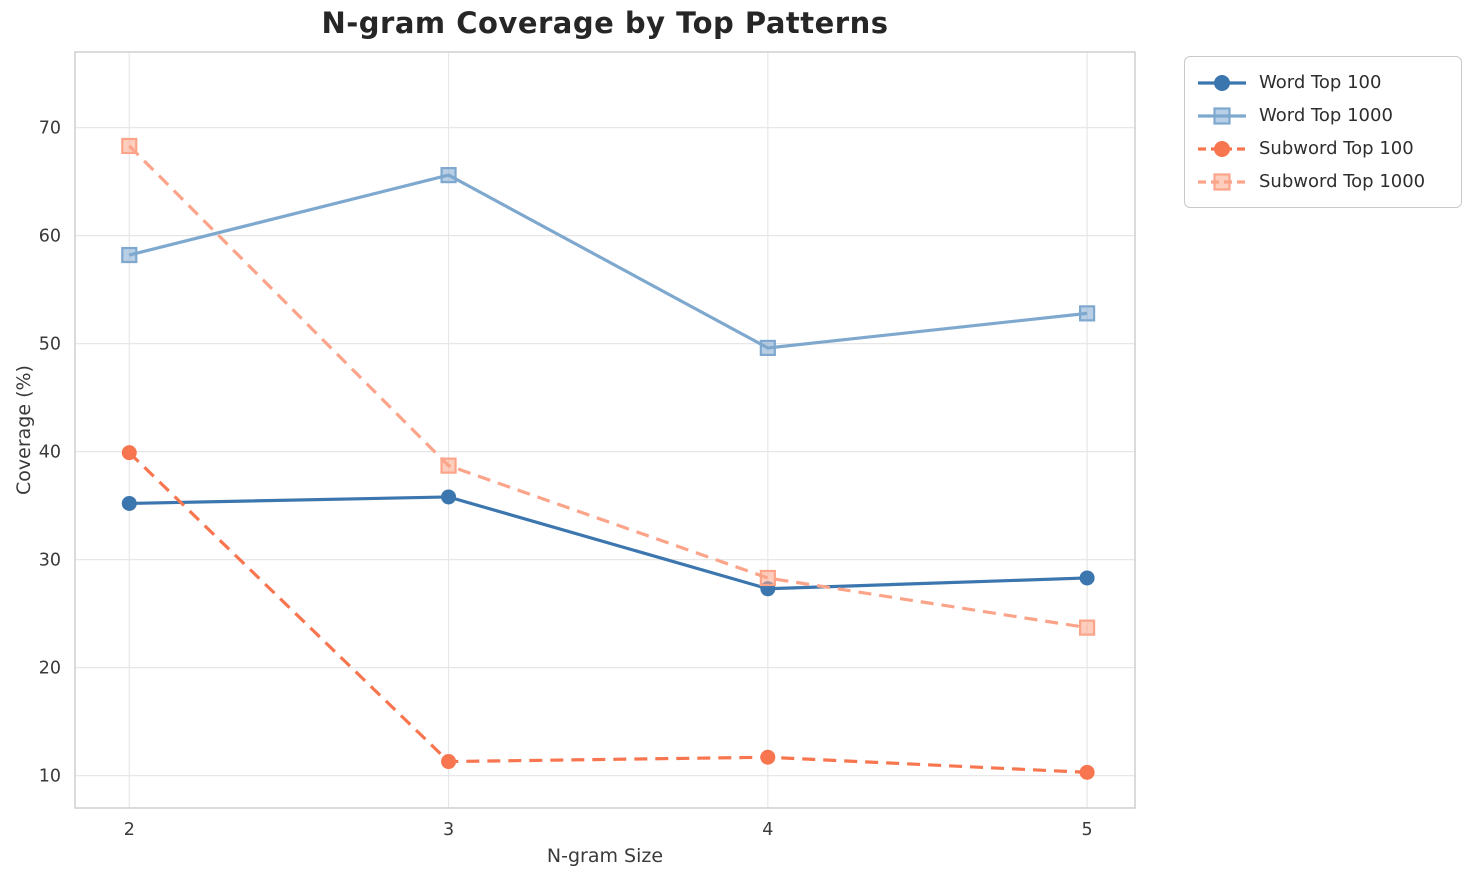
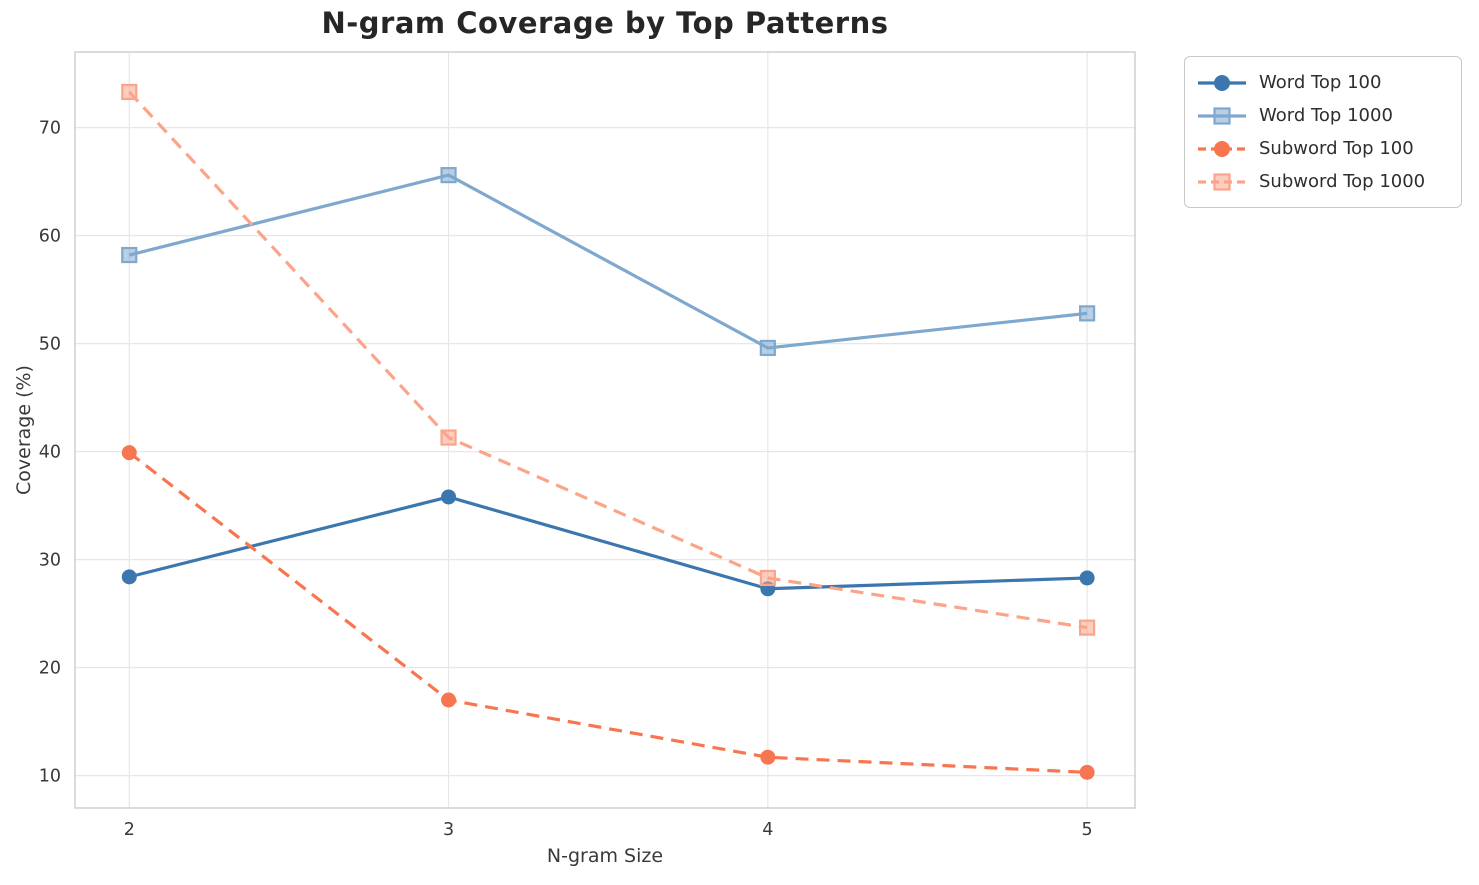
Word Top 100/2: 35.2 -> 28.4
Subword Top 1000/2: 68.3 -> 73.3
Subword Top 100/3: 11.3 -> 17.0
Subword Top 1000/3: 38.7 -> 41.3
